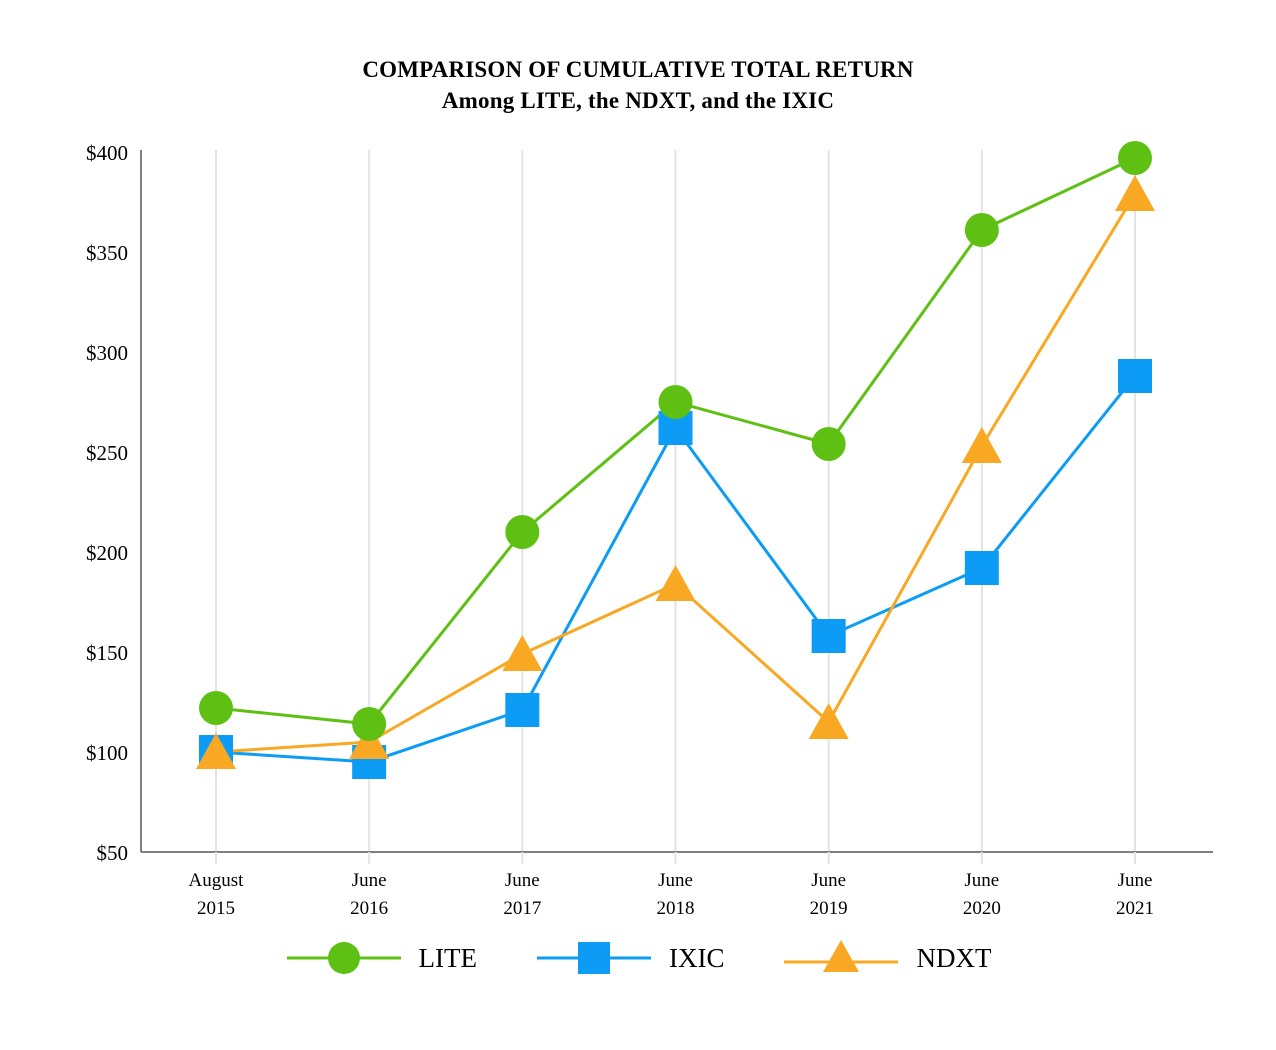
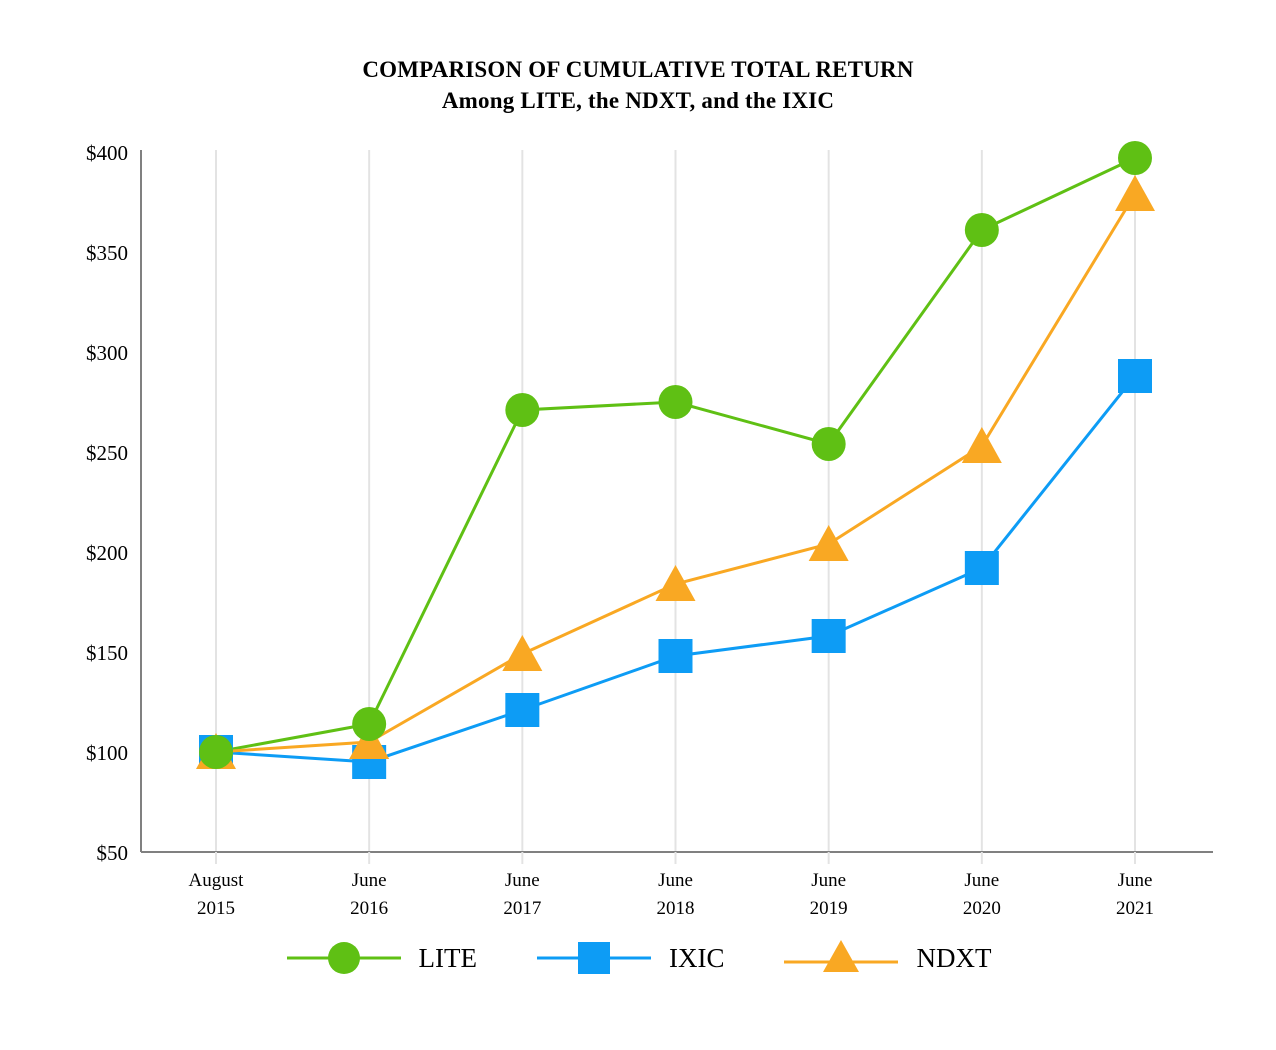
LITE/August 2015: $122 -> $100
LITE/June 2017: $210 -> $271
IXIC/June 2018: $262 -> $148
NDXT/June 2019: $115 -> $204
